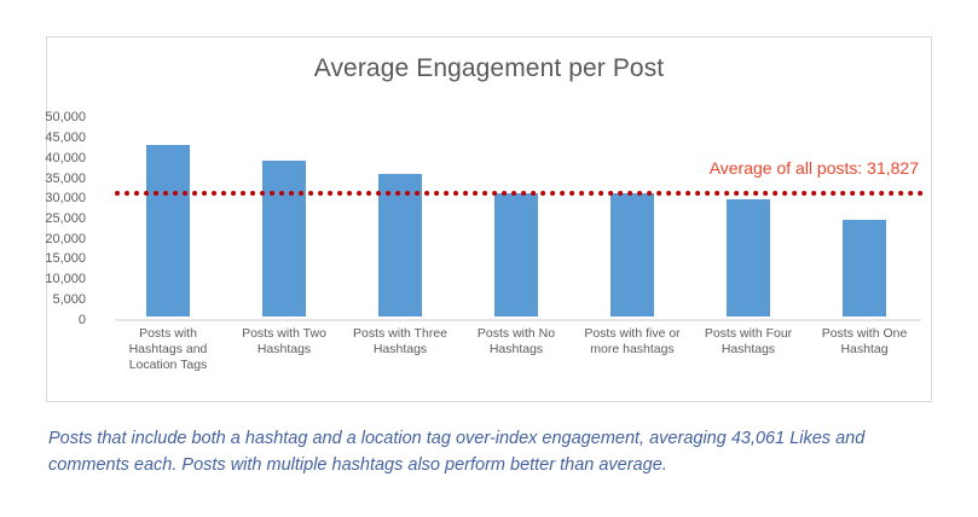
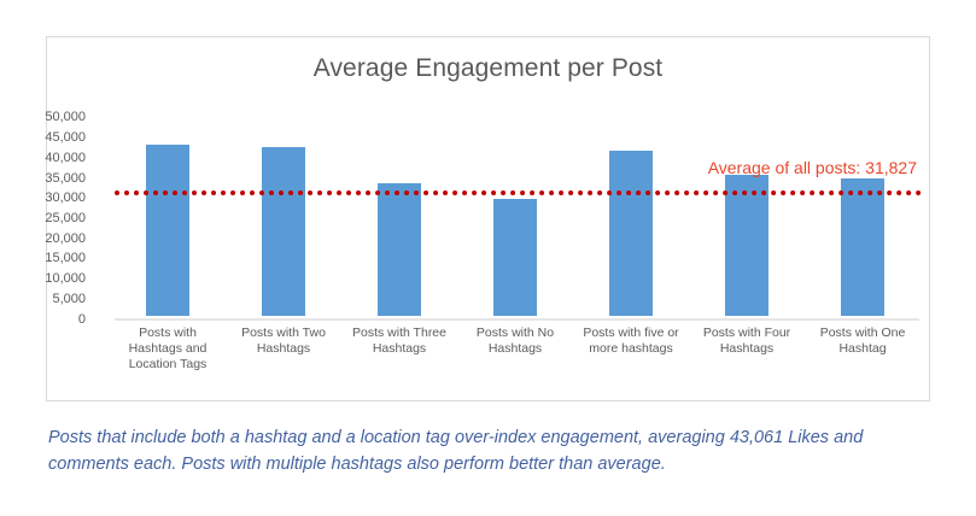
Posts with Two Hashtags: 39000 -> 42000
Posts with Three Hashtags: 35000 -> 33000
Posts with No Hashtags: 30000 -> 29000
Posts with five or more hashtags: 30000 -> 41000
Posts with Four Hashtags: 29000 -> 35000
Posts with One Hashtag: 24000 -> 34000
